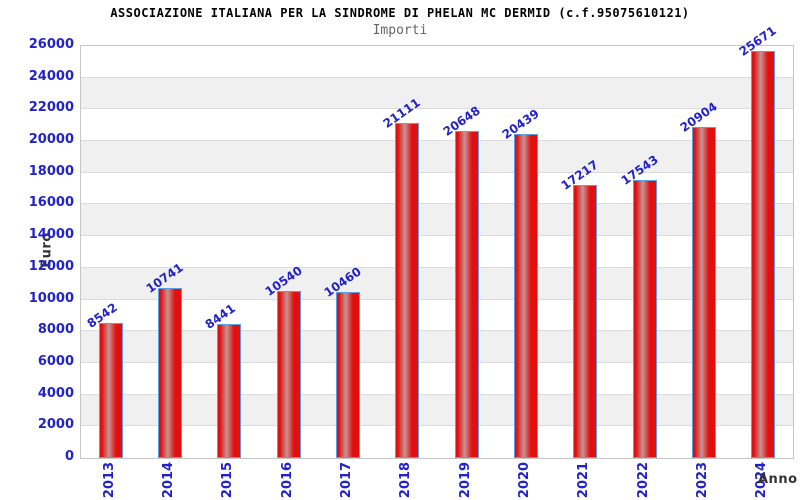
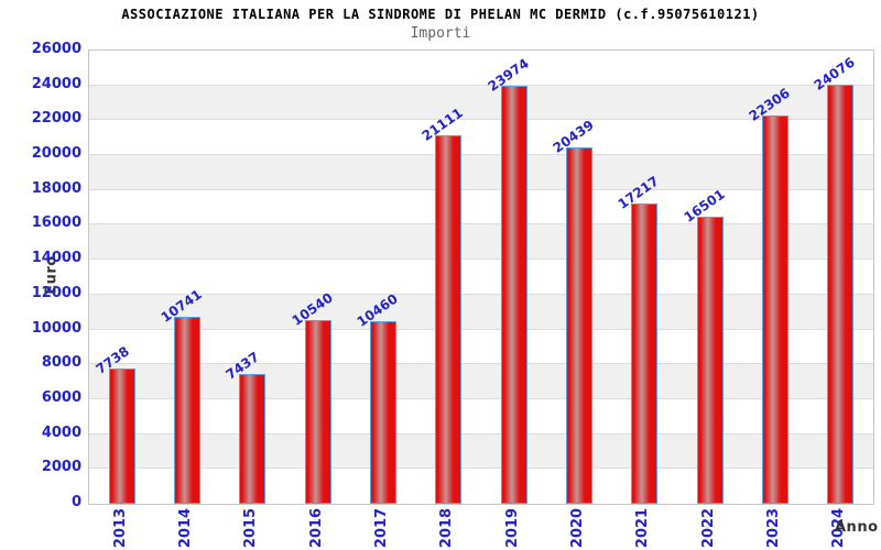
2013: 8542 -> 7738
2015: 8441 -> 7437
2019: 20648 -> 23974
2022: 17543 -> 16501
2023: 20904 -> 22306
2024: 25671 -> 24076
